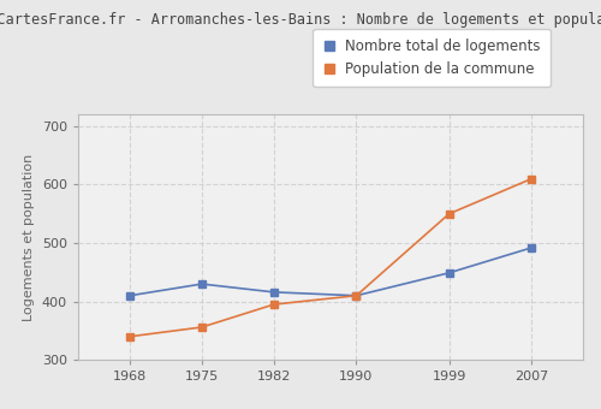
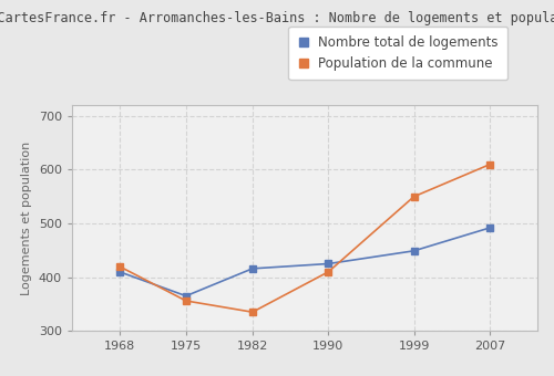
Population de la commune/1968: 340 -> 420
Nombre total de logements/1975: 430 -> 365
Population de la commune/1982: 395 -> 335
Nombre total de logements/1990: 410 -> 425
